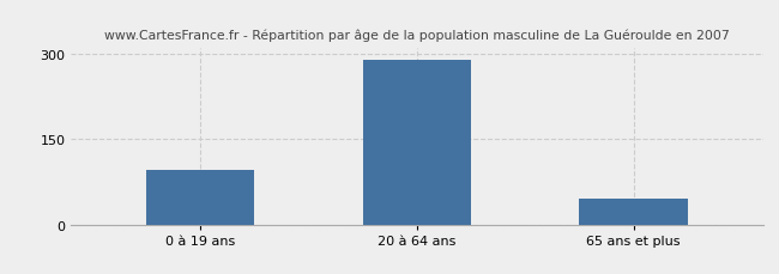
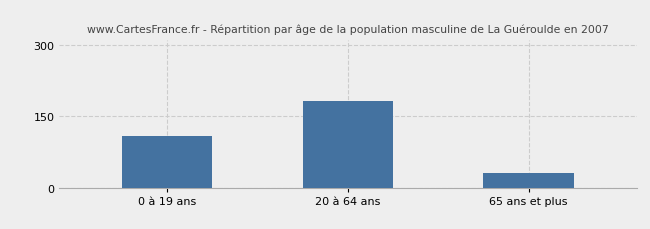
0 à 19 ans: 95 -> 108
20 à 64 ans: 290 -> 183
65 ans et plus: 45 -> 30
